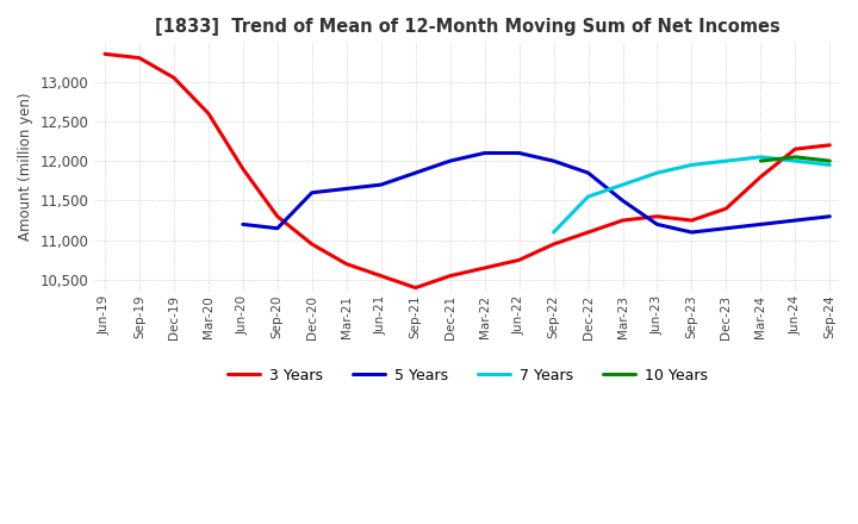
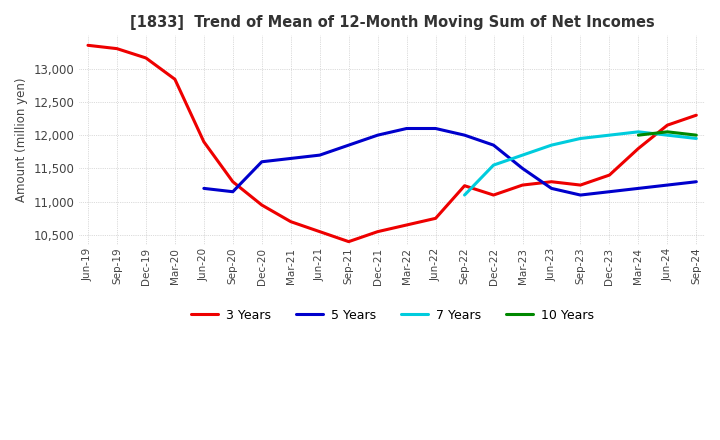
3 Years/Dec-19: 13,050 -> 13,160
3 Years/Mar-20: 12,600 -> 12,840
3 Years/Sep-22: 10,950 -> 11,240
3 Years/Sep-24: 12,200 -> 12,300
